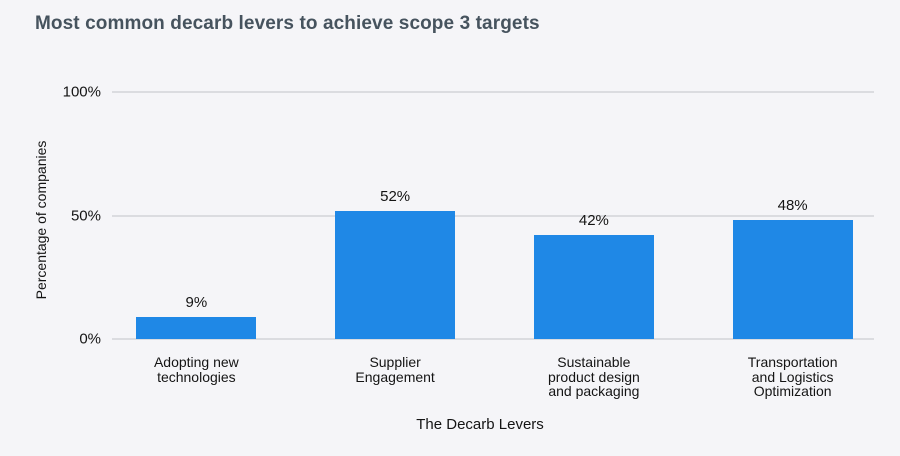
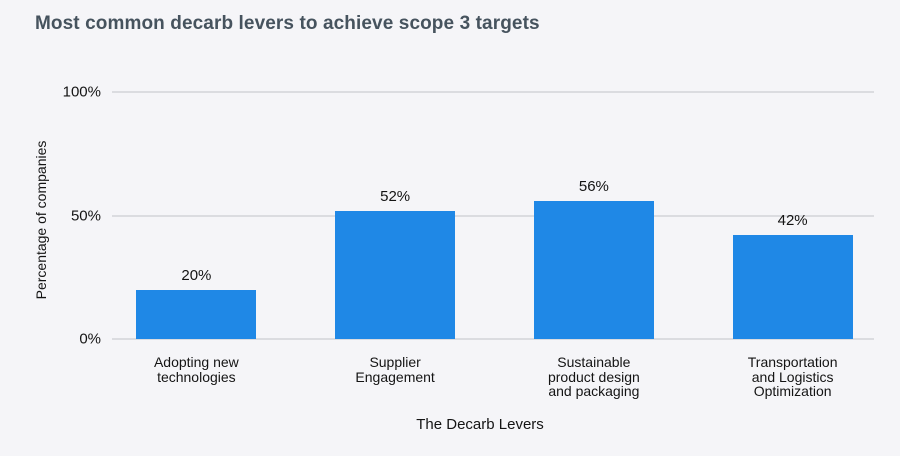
Adopting new technologies: 9% -> 20%
Sustainable product design and packaging: 42% -> 56%
Transportation and Logistics Optimization: 48% -> 42%
